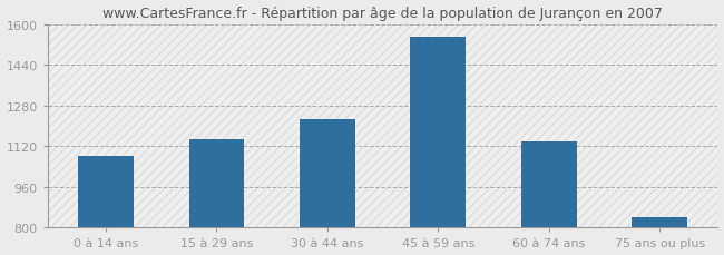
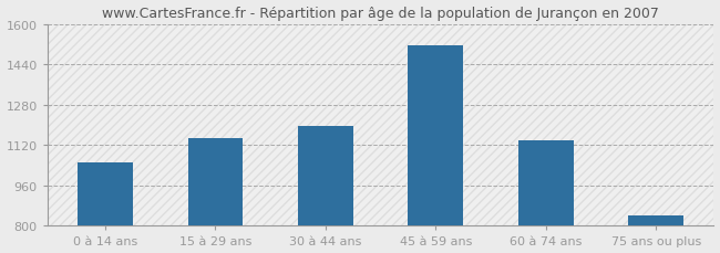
0 à 14 ans: 1080 -> 1050
30 à 44 ans: 1225 -> 1195
45 à 59 ans: 1550 -> 1515
